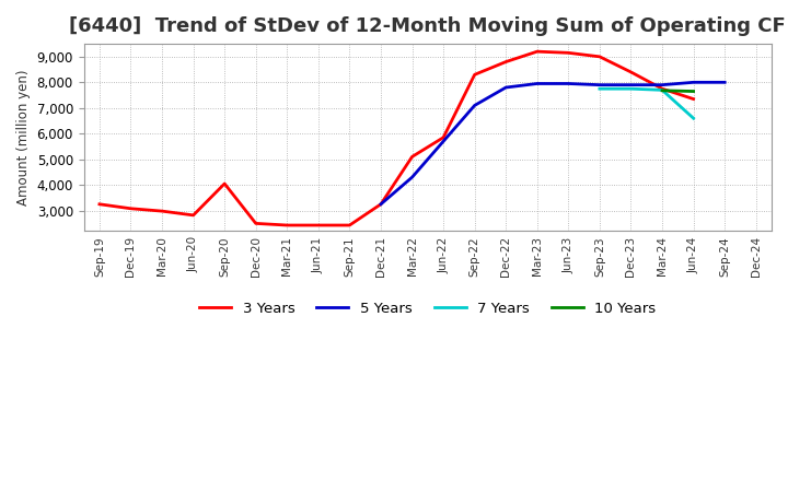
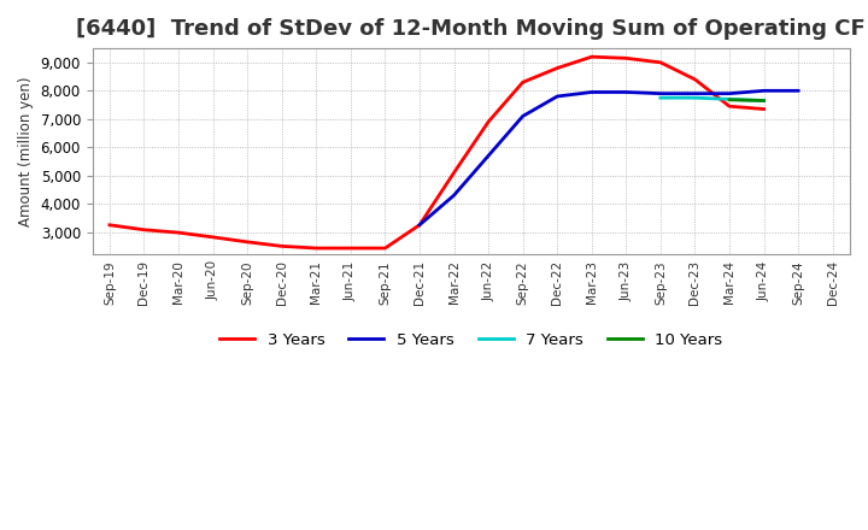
3 Years/Sep-20: 4,050 -> 2,650
3 Years/Jun-22: 5,850 -> 6,900
3 Years/Mar-24: 7,750 -> 7,450
7 Years/Jun-24: 6,600 -> 7,650
